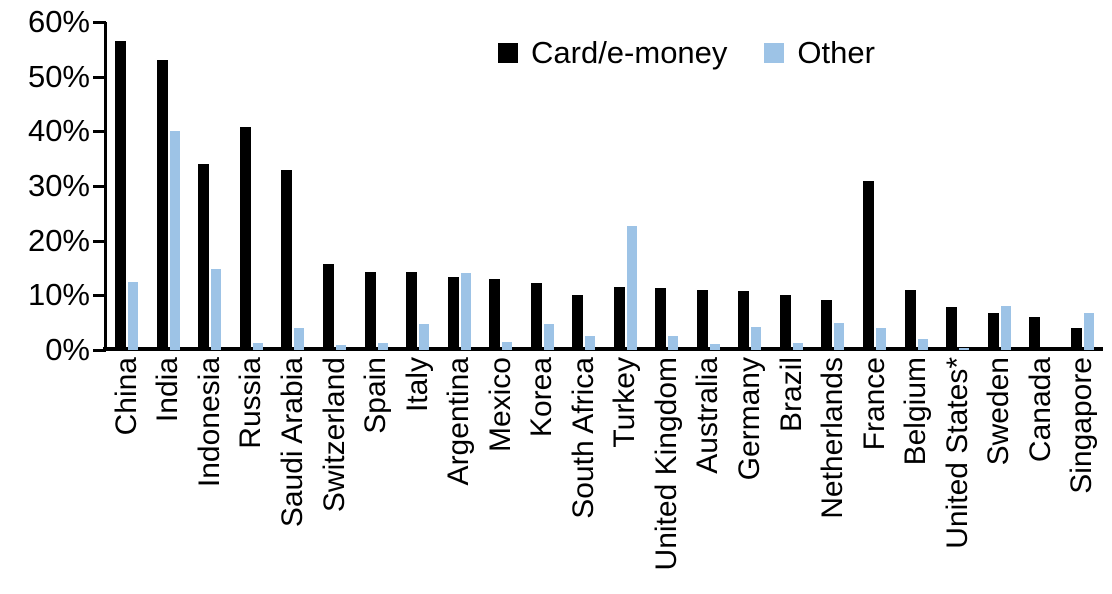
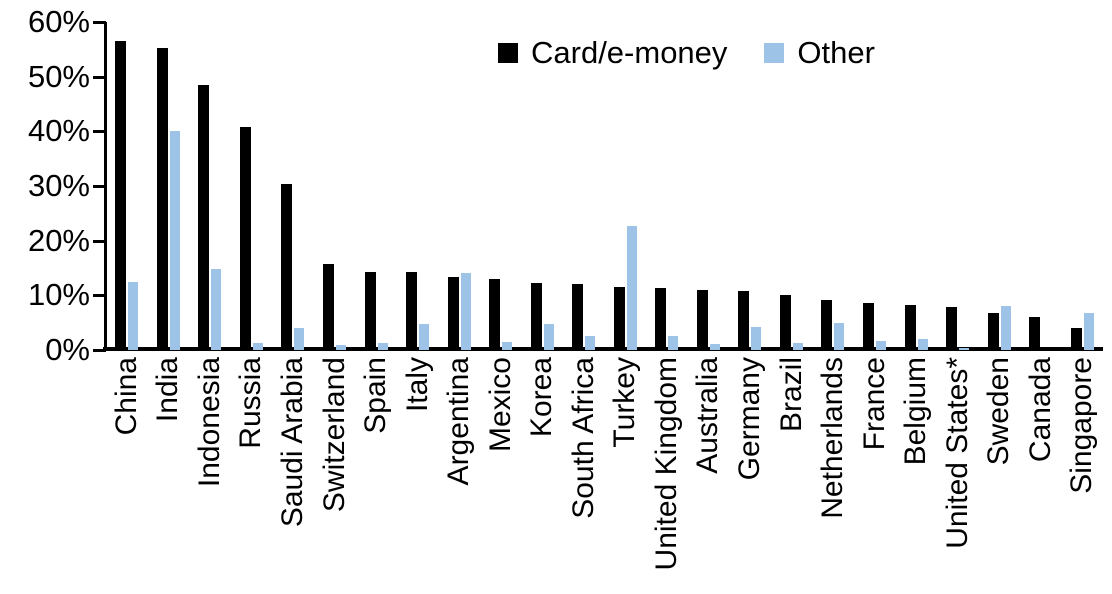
Card/e-money/India: 53% -> 55%
Card/e-money/Indonesia: 34% -> 48%
Card/e-money/Saudi Arabia: 33% -> 30%
Card/e-money/South Africa: 10% -> 12%
Card/e-money/France: 31% -> 9%
Other/France: 4% -> 2%
Card/e-money/Belgium: 11% -> 8%
